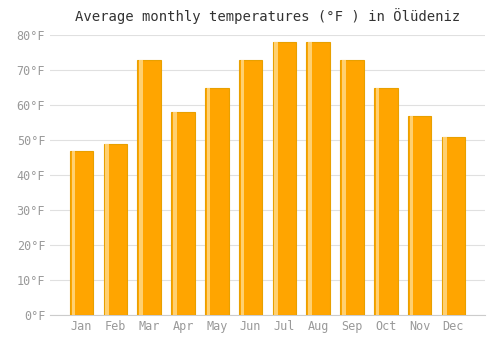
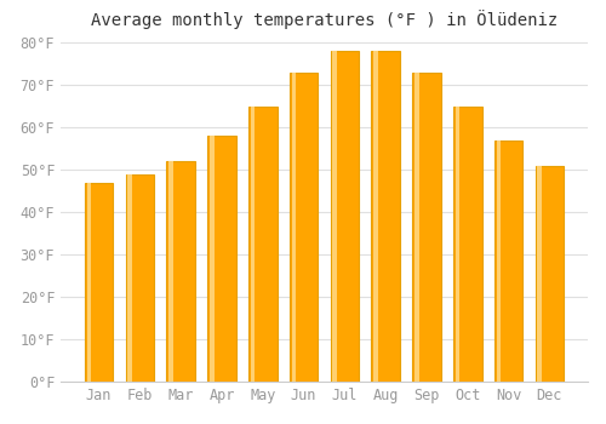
Mar: 73°F -> 52°F
